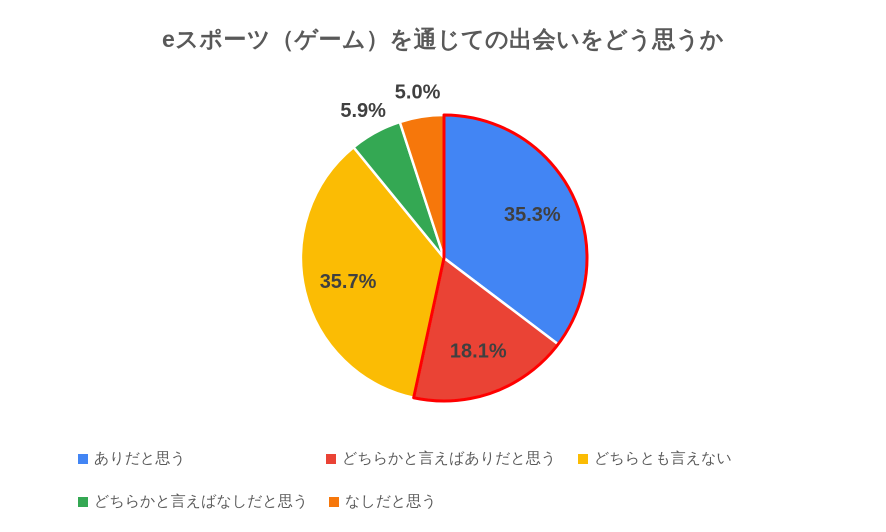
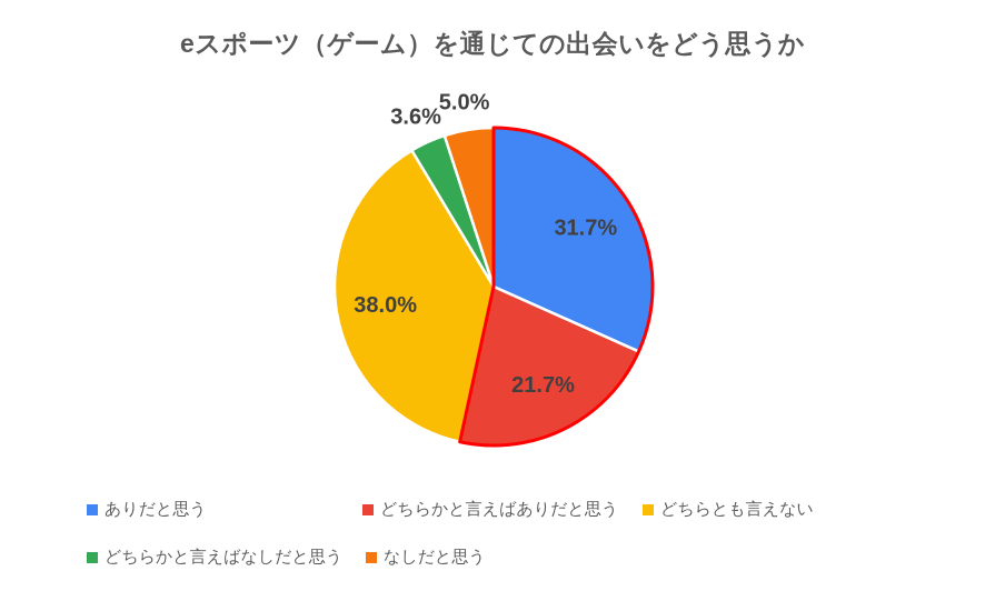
ありだと思う: 35.3% -> 31.7%
どちらかと言えばありだと思う: 18.1% -> 21.7%
どちらとも言えない: 35.7% -> 38.0%
どちらかと言えばなしだと思う: 5.9% -> 3.6%
